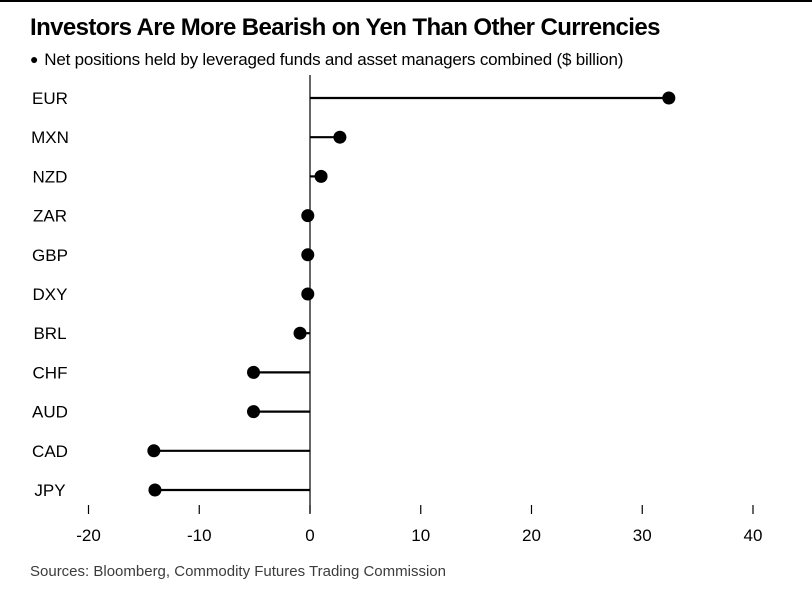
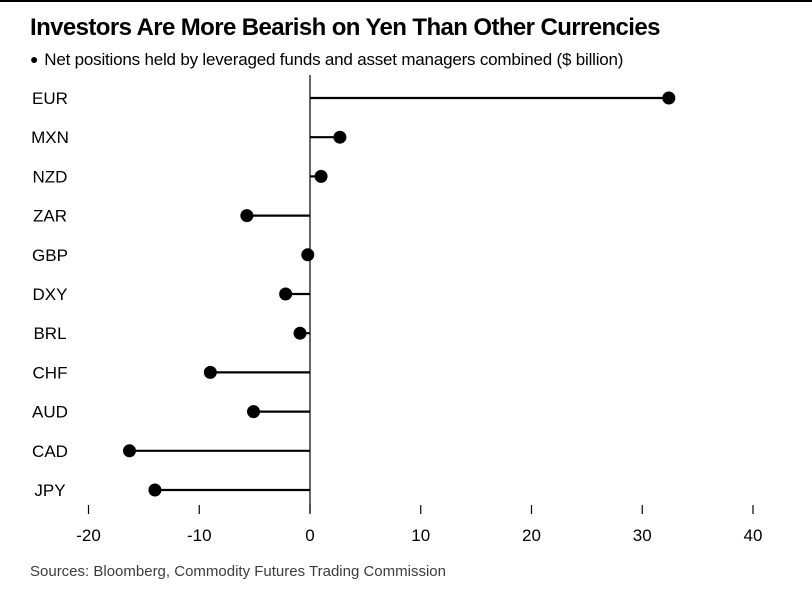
ZAR: -0.2 -> -5.7
DXY: -0.2 -> -2.2
CHF: -5.1 -> -9.0
CAD: -14.1 -> -16.3
